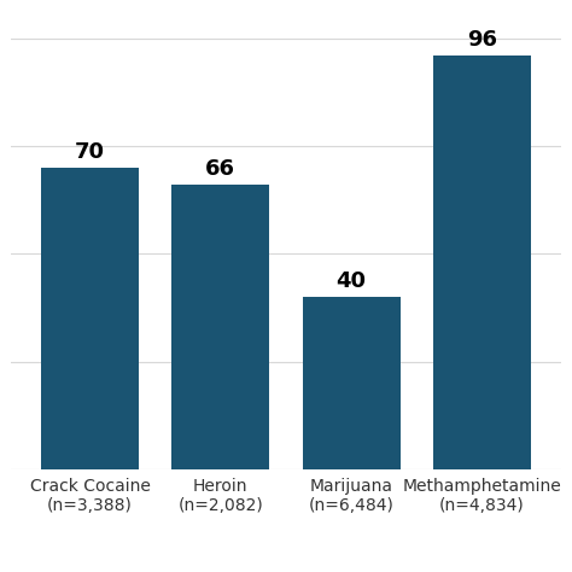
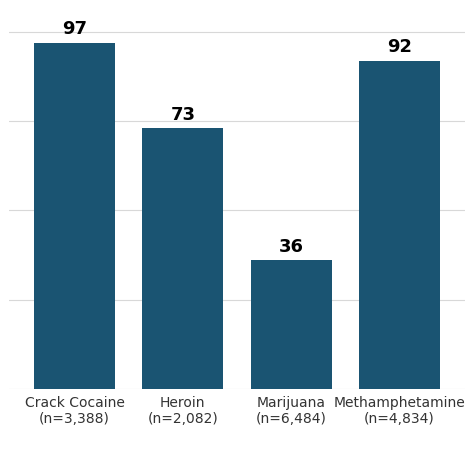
Crack Cocaine (n=3,388): 70 -> 97
Heroin (n=2,082): 66 -> 73
Marijuana (n=6,484): 40 -> 36
Methamphetamine (n=4,834): 96 -> 92
